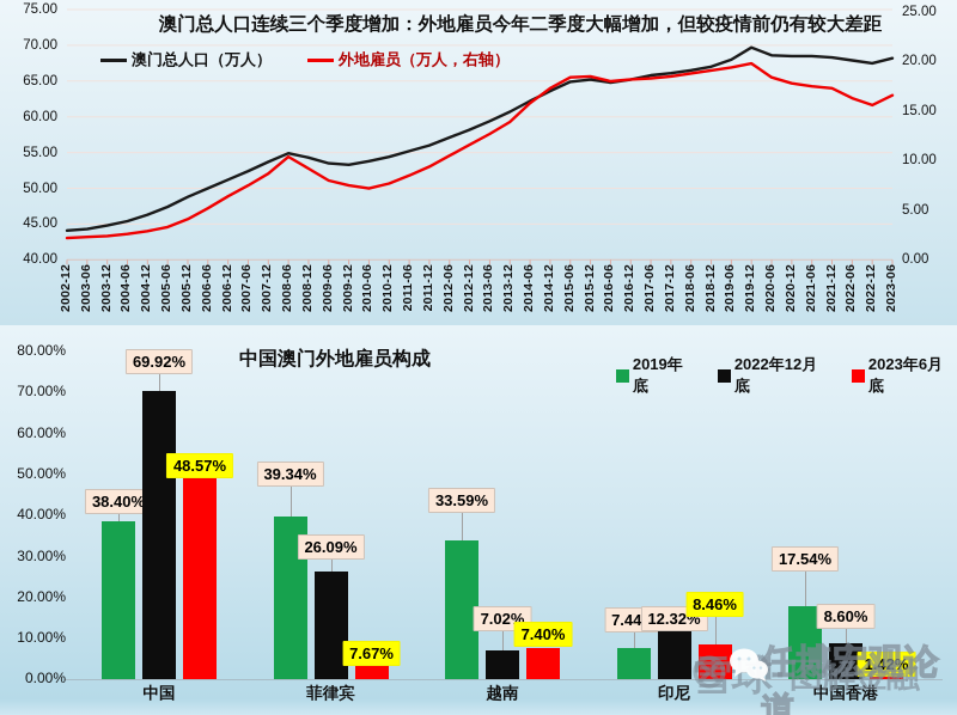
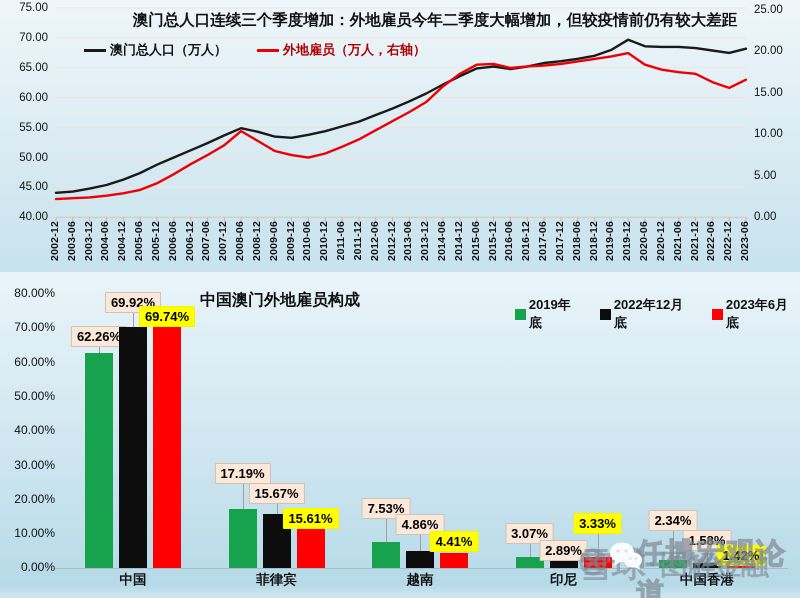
中国澳门外地雇员构成/2019年底/中国: 38.40% -> 62.26%
中国澳门外地雇员构成/2023年6月底/中国: 48.57% -> 69.74%
中国澳门外地雇员构成/2019年底/菲律宾: 39.34% -> 17.19%
中国澳门外地雇员构成/2022年12月底/菲律宾: 26.09% -> 15.67%
中国澳门外地雇员构成/2023年6月底/菲律宾: 7.67% -> 15.61%
中国澳门外地雇员构成/2019年底/越南: 33.59% -> 7.53%
中国澳门外地雇员构成/2022年12月底/越南: 7.02% -> 4.86%
中国澳门外地雇员构成/2023年6月底/越南: 7.40% -> 4.41%
中国澳门外地雇员构成/2019年底/印尼: 7.44% -> 3.07%
中国澳门外地雇员构成/2022年12月底/印尼: 12.32% -> 2.89%
中国澳门外地雇员构成/2023年6月底/印尼: 8.46% -> 3.33%
中国澳门外地雇员构成/2019年底/中国香港: 17.54% -> 2.34%
中国澳门外地雇员构成/2022年12月底/中国香港: 8.60% -> 1.58%
